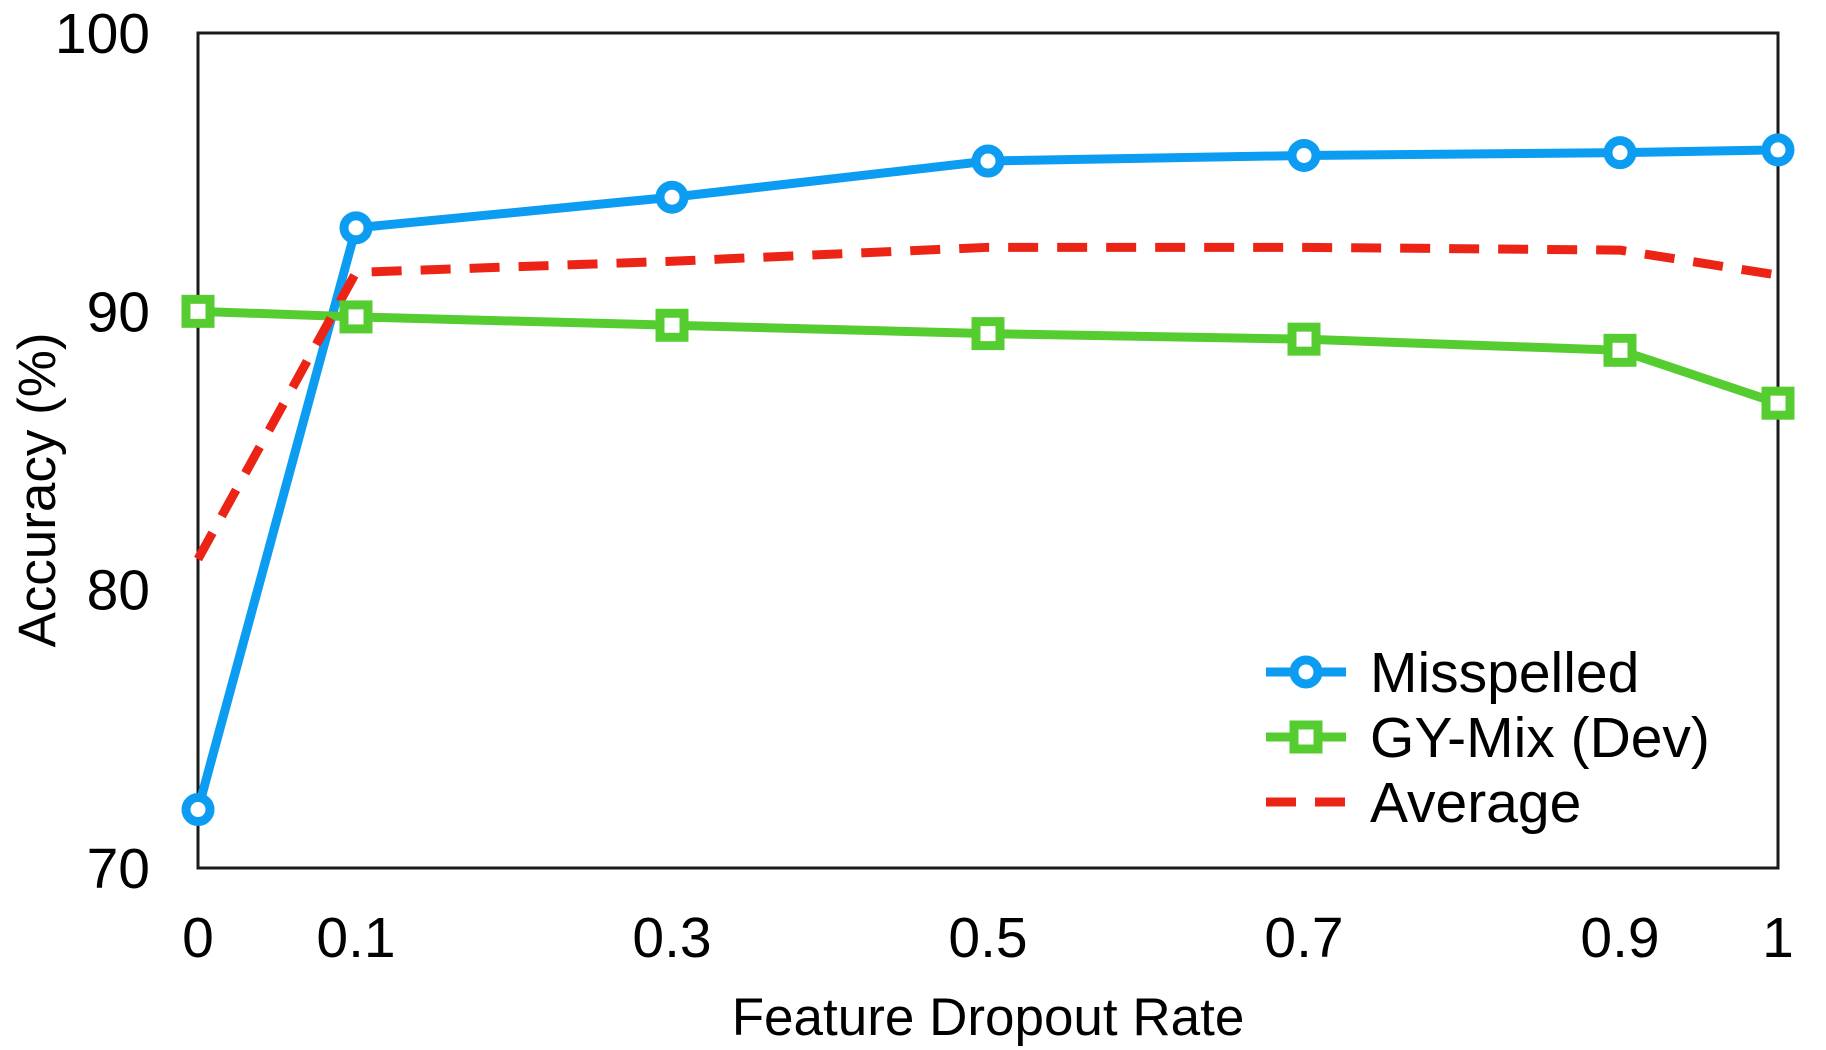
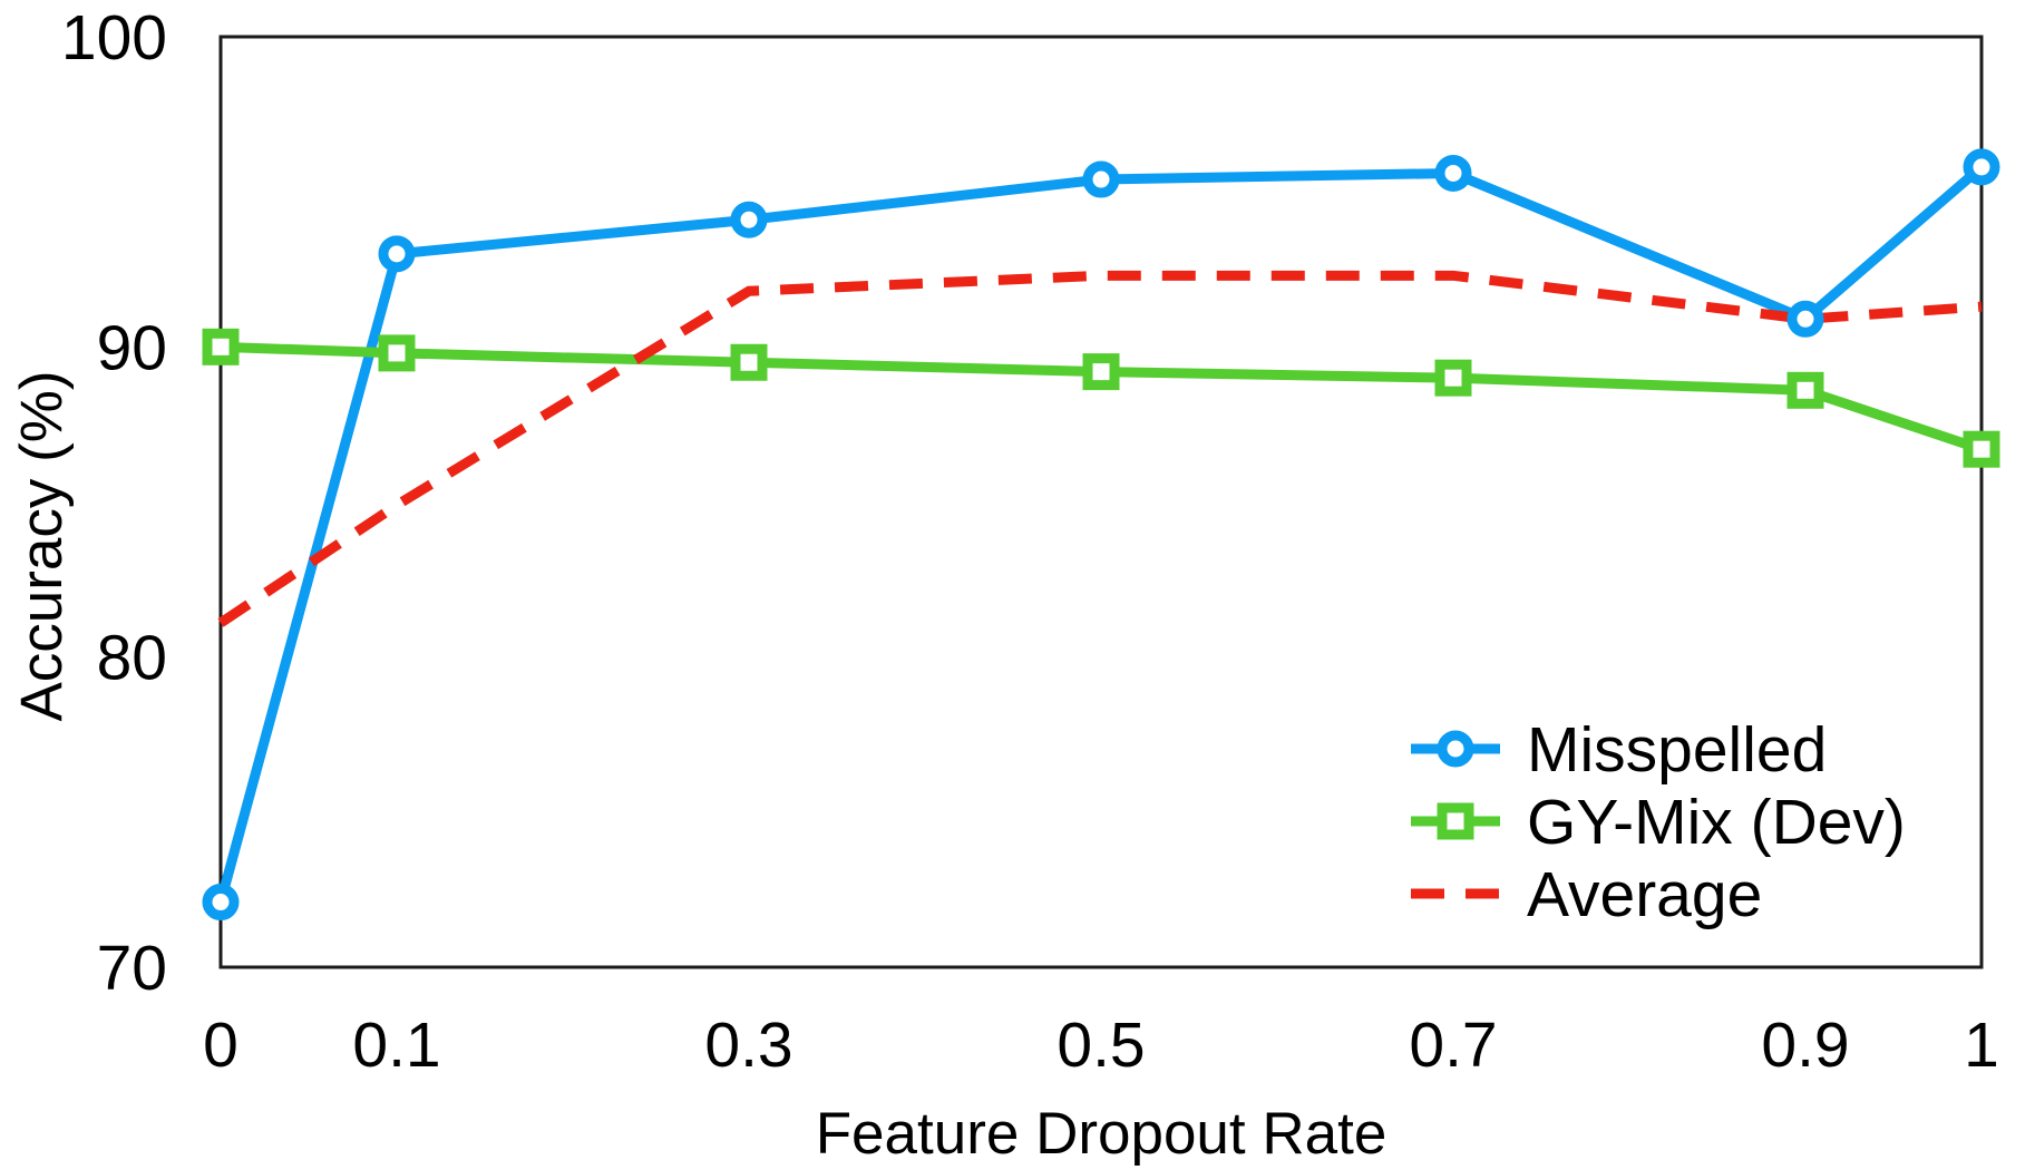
Average/0.1: 91.4 -> 84.9
Misspelled/0.9: 95.7 -> 90.9
Average/0.9: 92.2 -> 90.9
